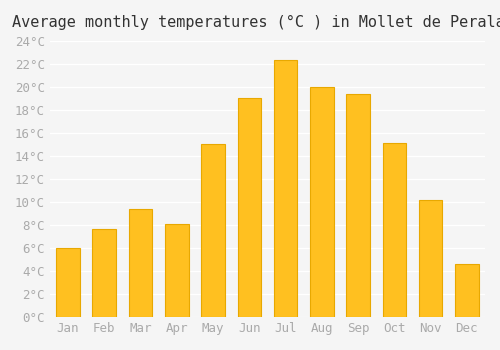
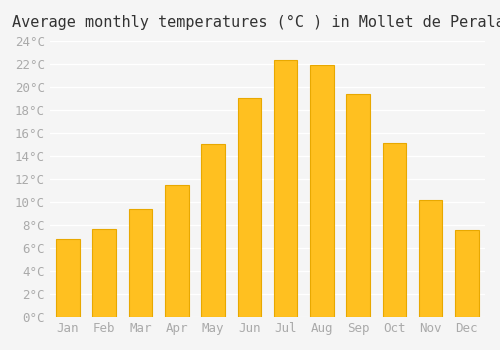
Jan: 6.0°C -> 6.8°C
Apr: 8.1°C -> 11.5°C
Aug: 20.0°C -> 21.9°C
Dec: 4.6°C -> 7.6°C
